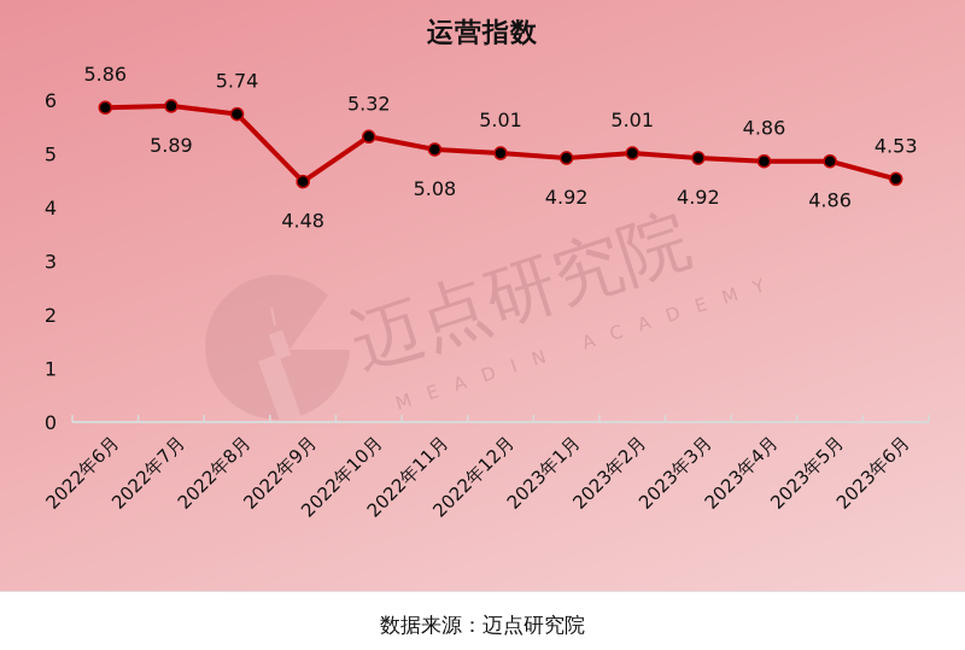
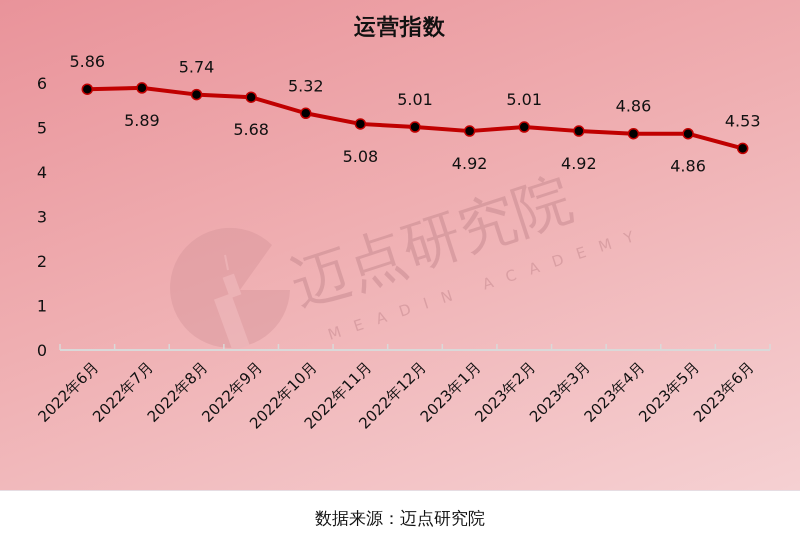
2022年9月: 4.48 -> 5.68
